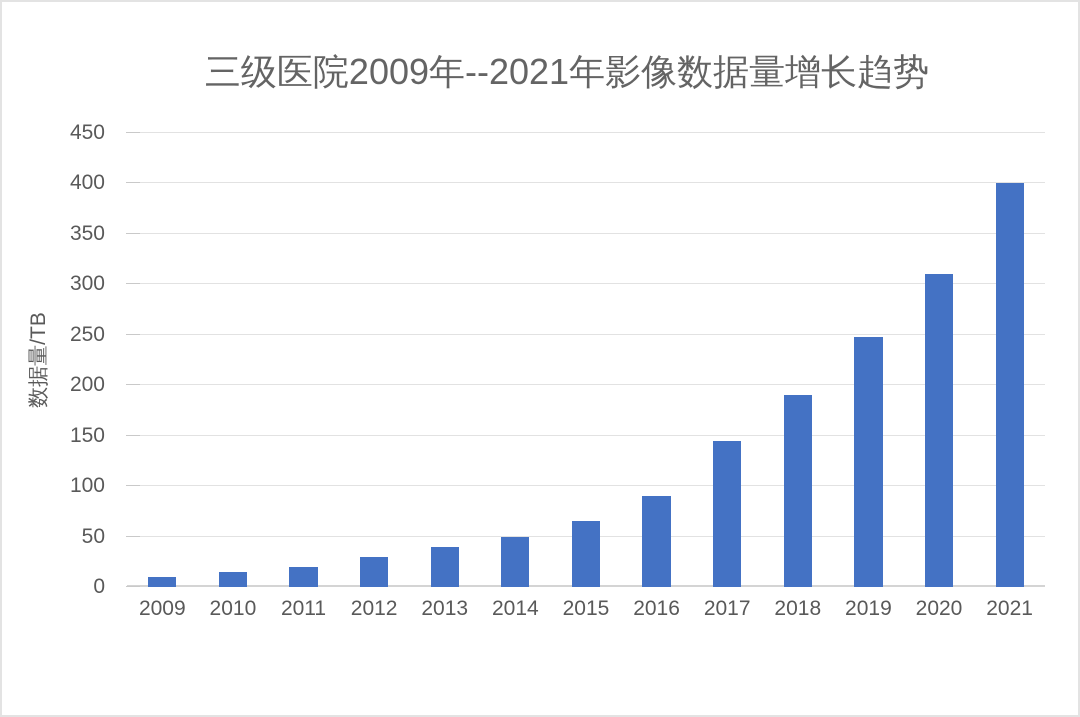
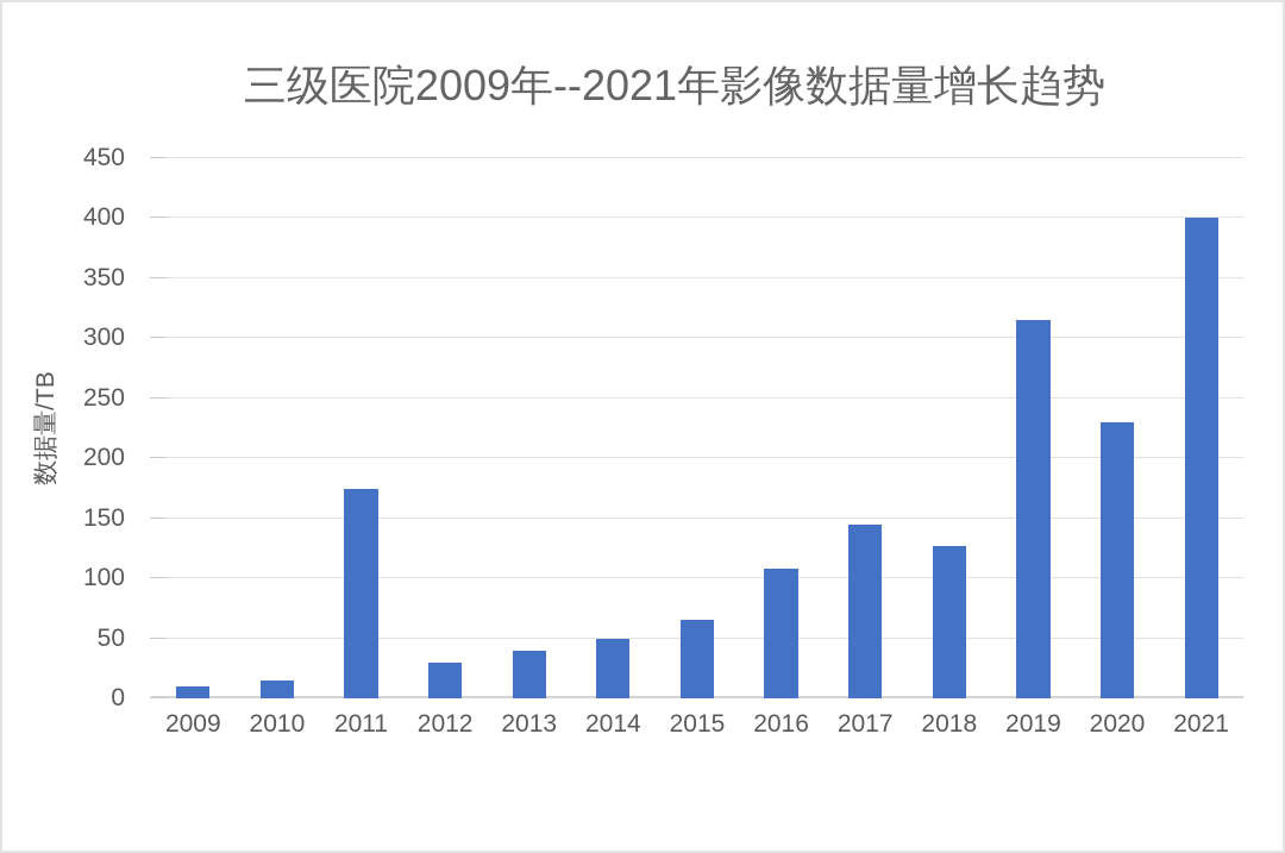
2011: 20 -> 174
2016: 90 -> 108
2018: 190 -> 127
2019: 248 -> 315
2020: 310 -> 230
